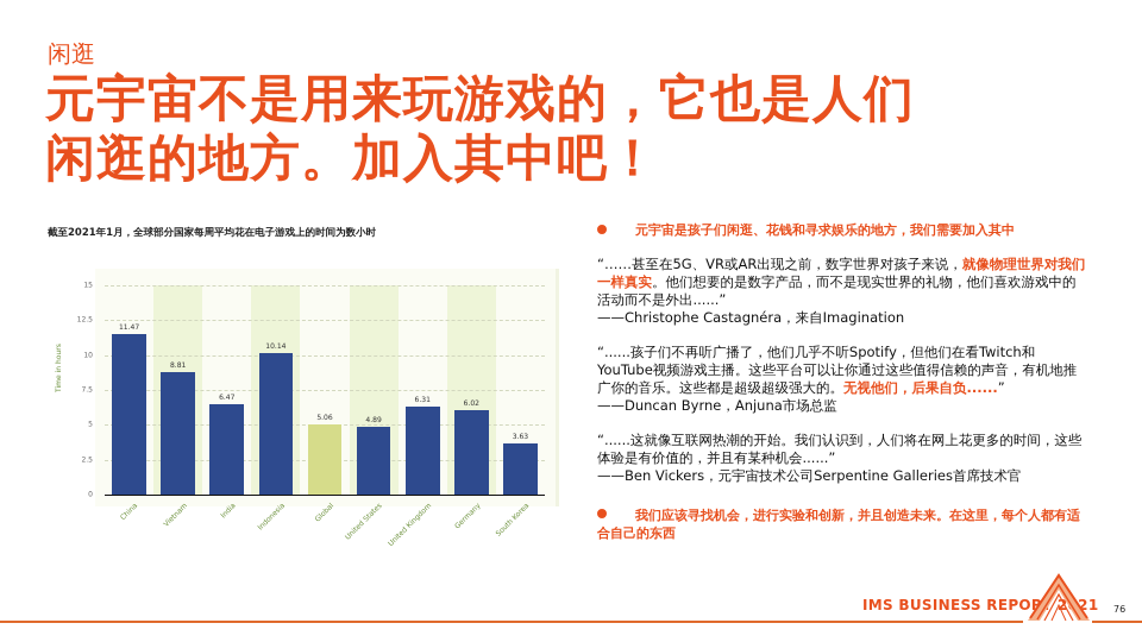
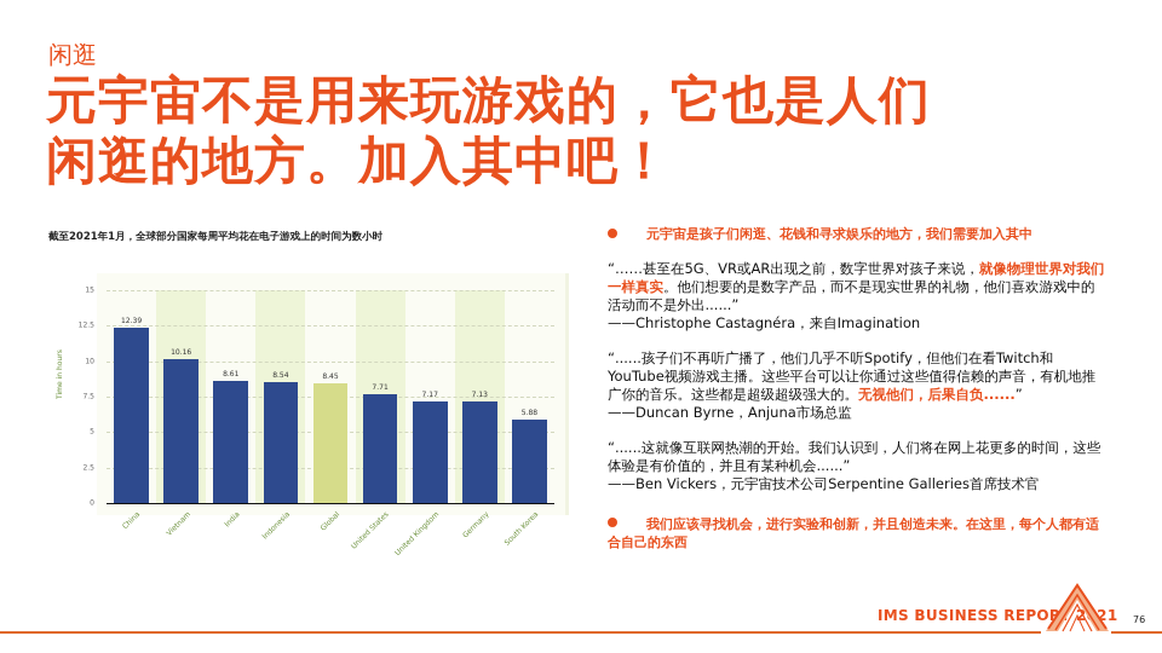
China: 11.47 -> 12.39
Vietnam: 8.81 -> 10.16
India: 6.47 -> 8.61
Indonesia: 10.14 -> 8.54
Global: 5.06 -> 8.45
United States: 4.89 -> 7.71
United Kingdom: 6.31 -> 7.17
Germany: 6.02 -> 7.13
South Korea: 3.63 -> 5.88
